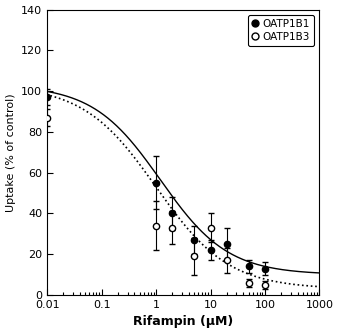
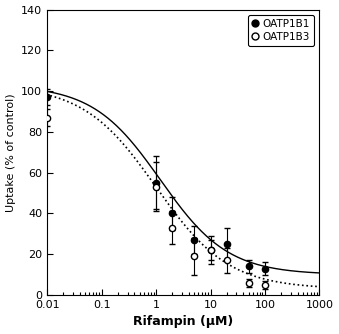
OATP1B3/1: 34 -> 53
OATP1B3/10: 33 -> 22
